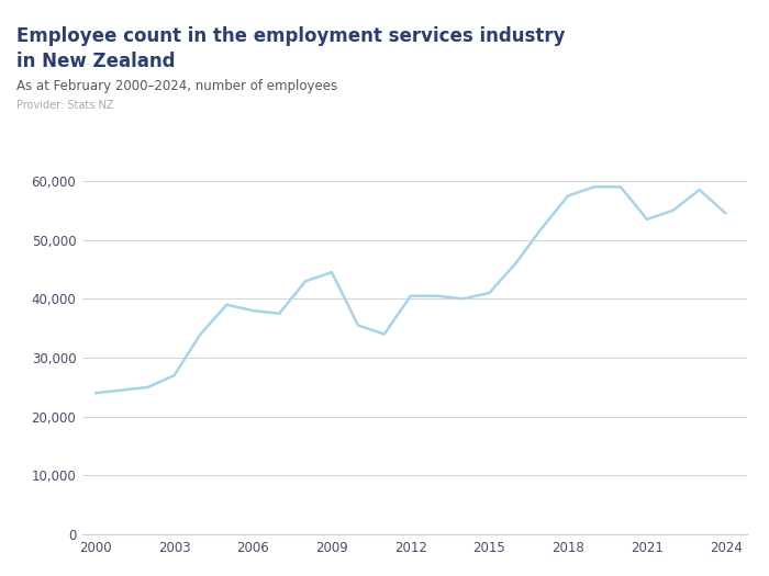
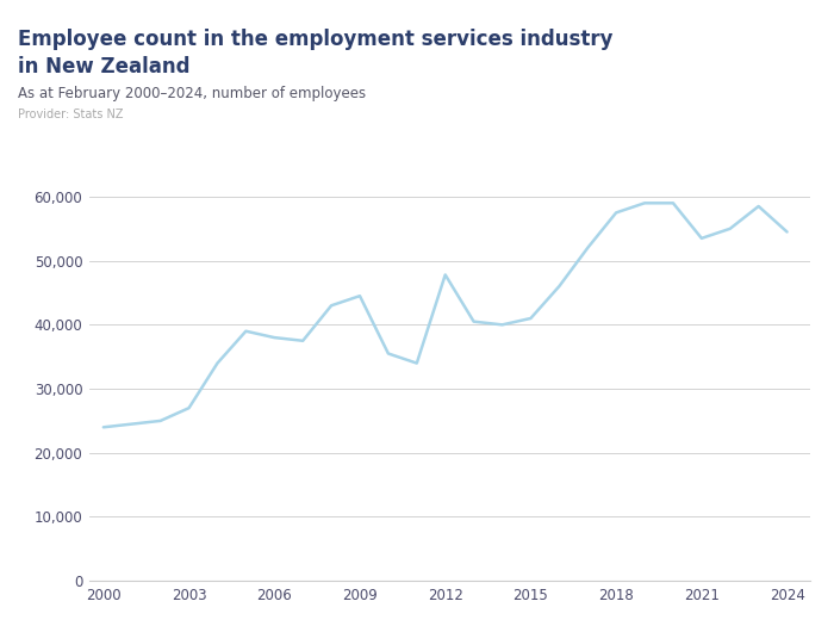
2012: 40,500 -> 47,800
